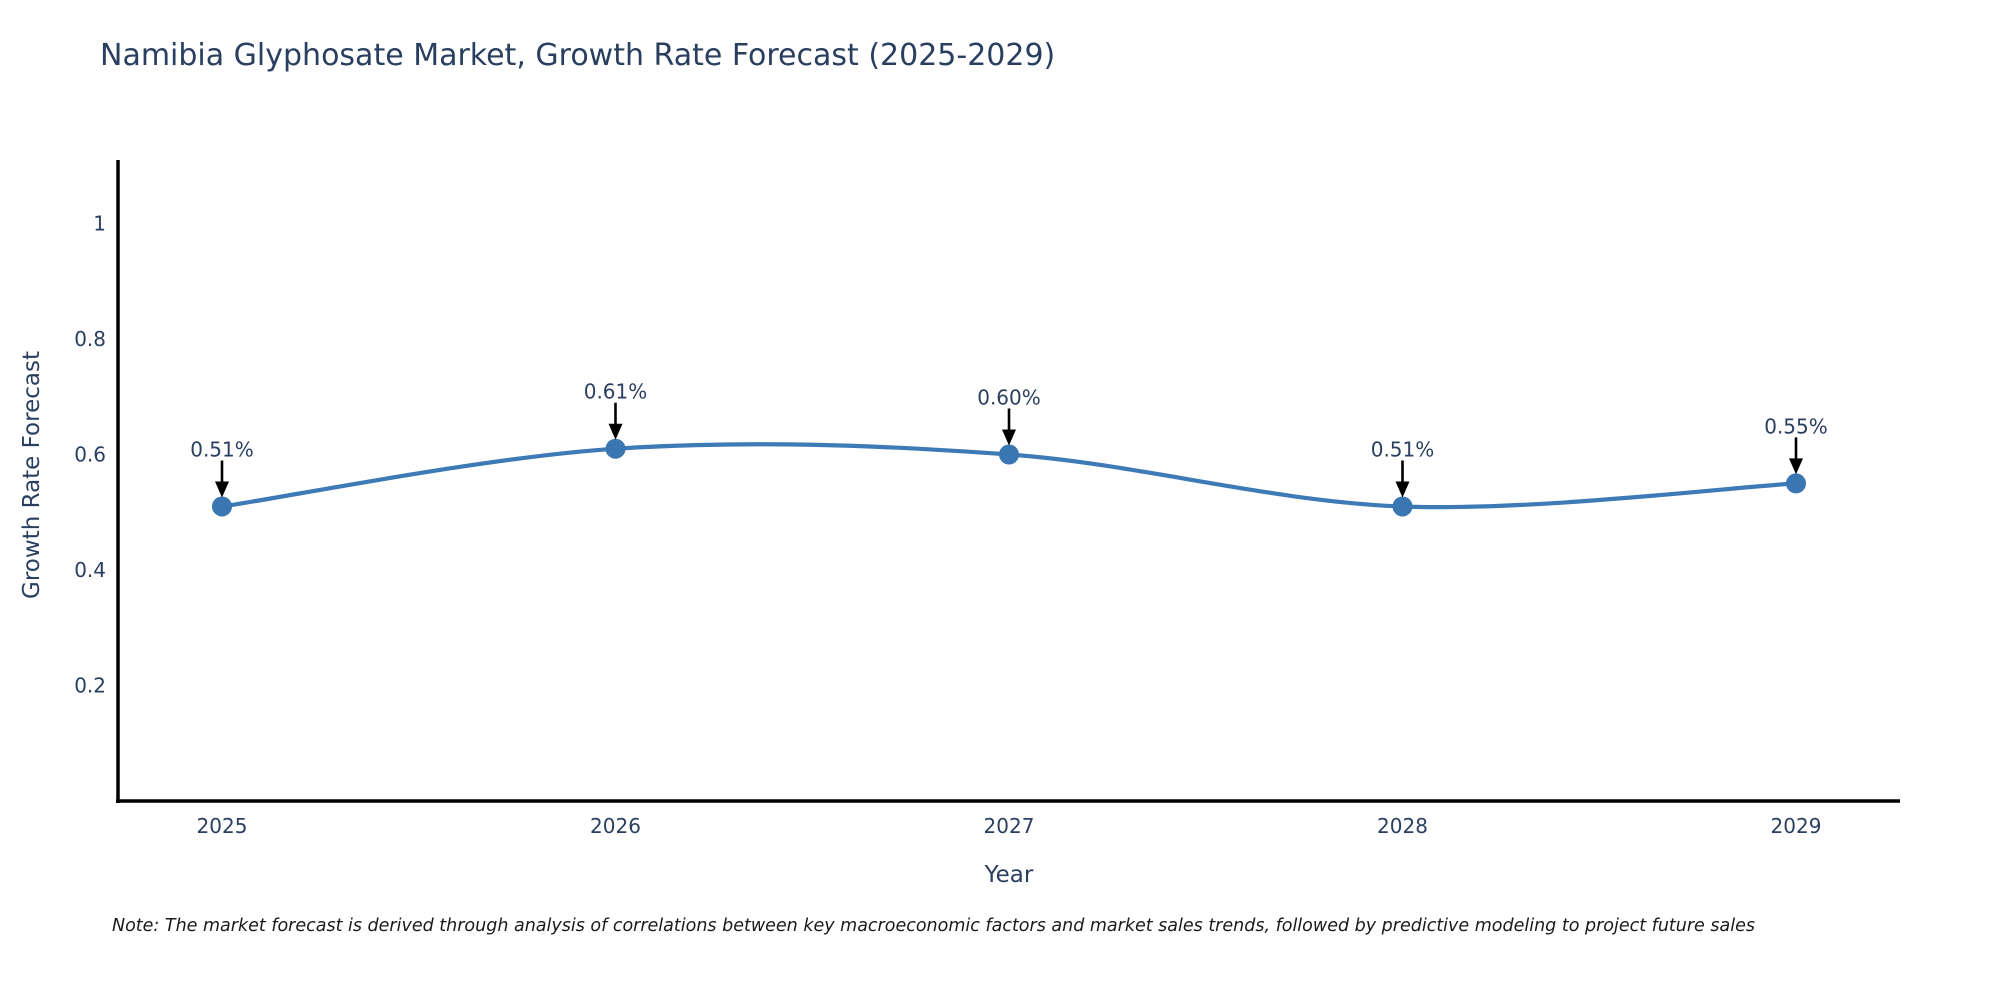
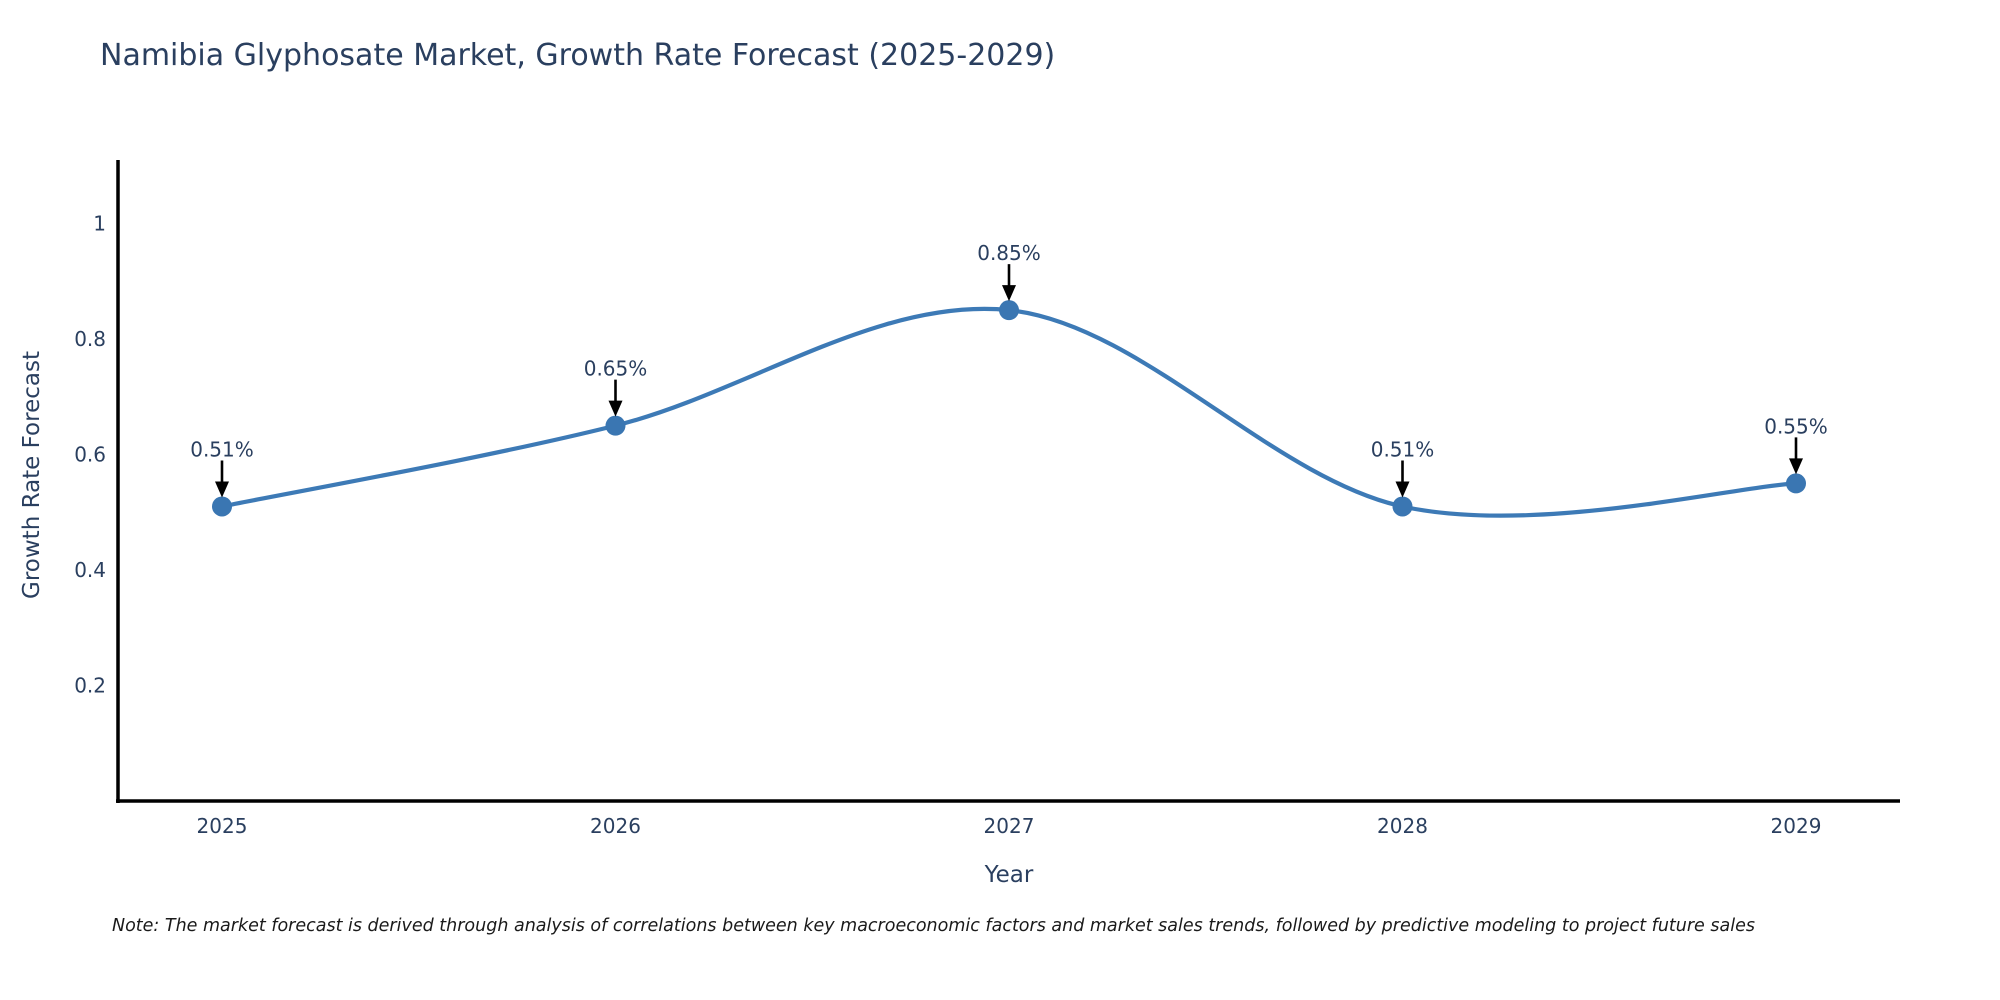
2026: 0.61% -> 0.65%
2027: 0.60% -> 0.85%
